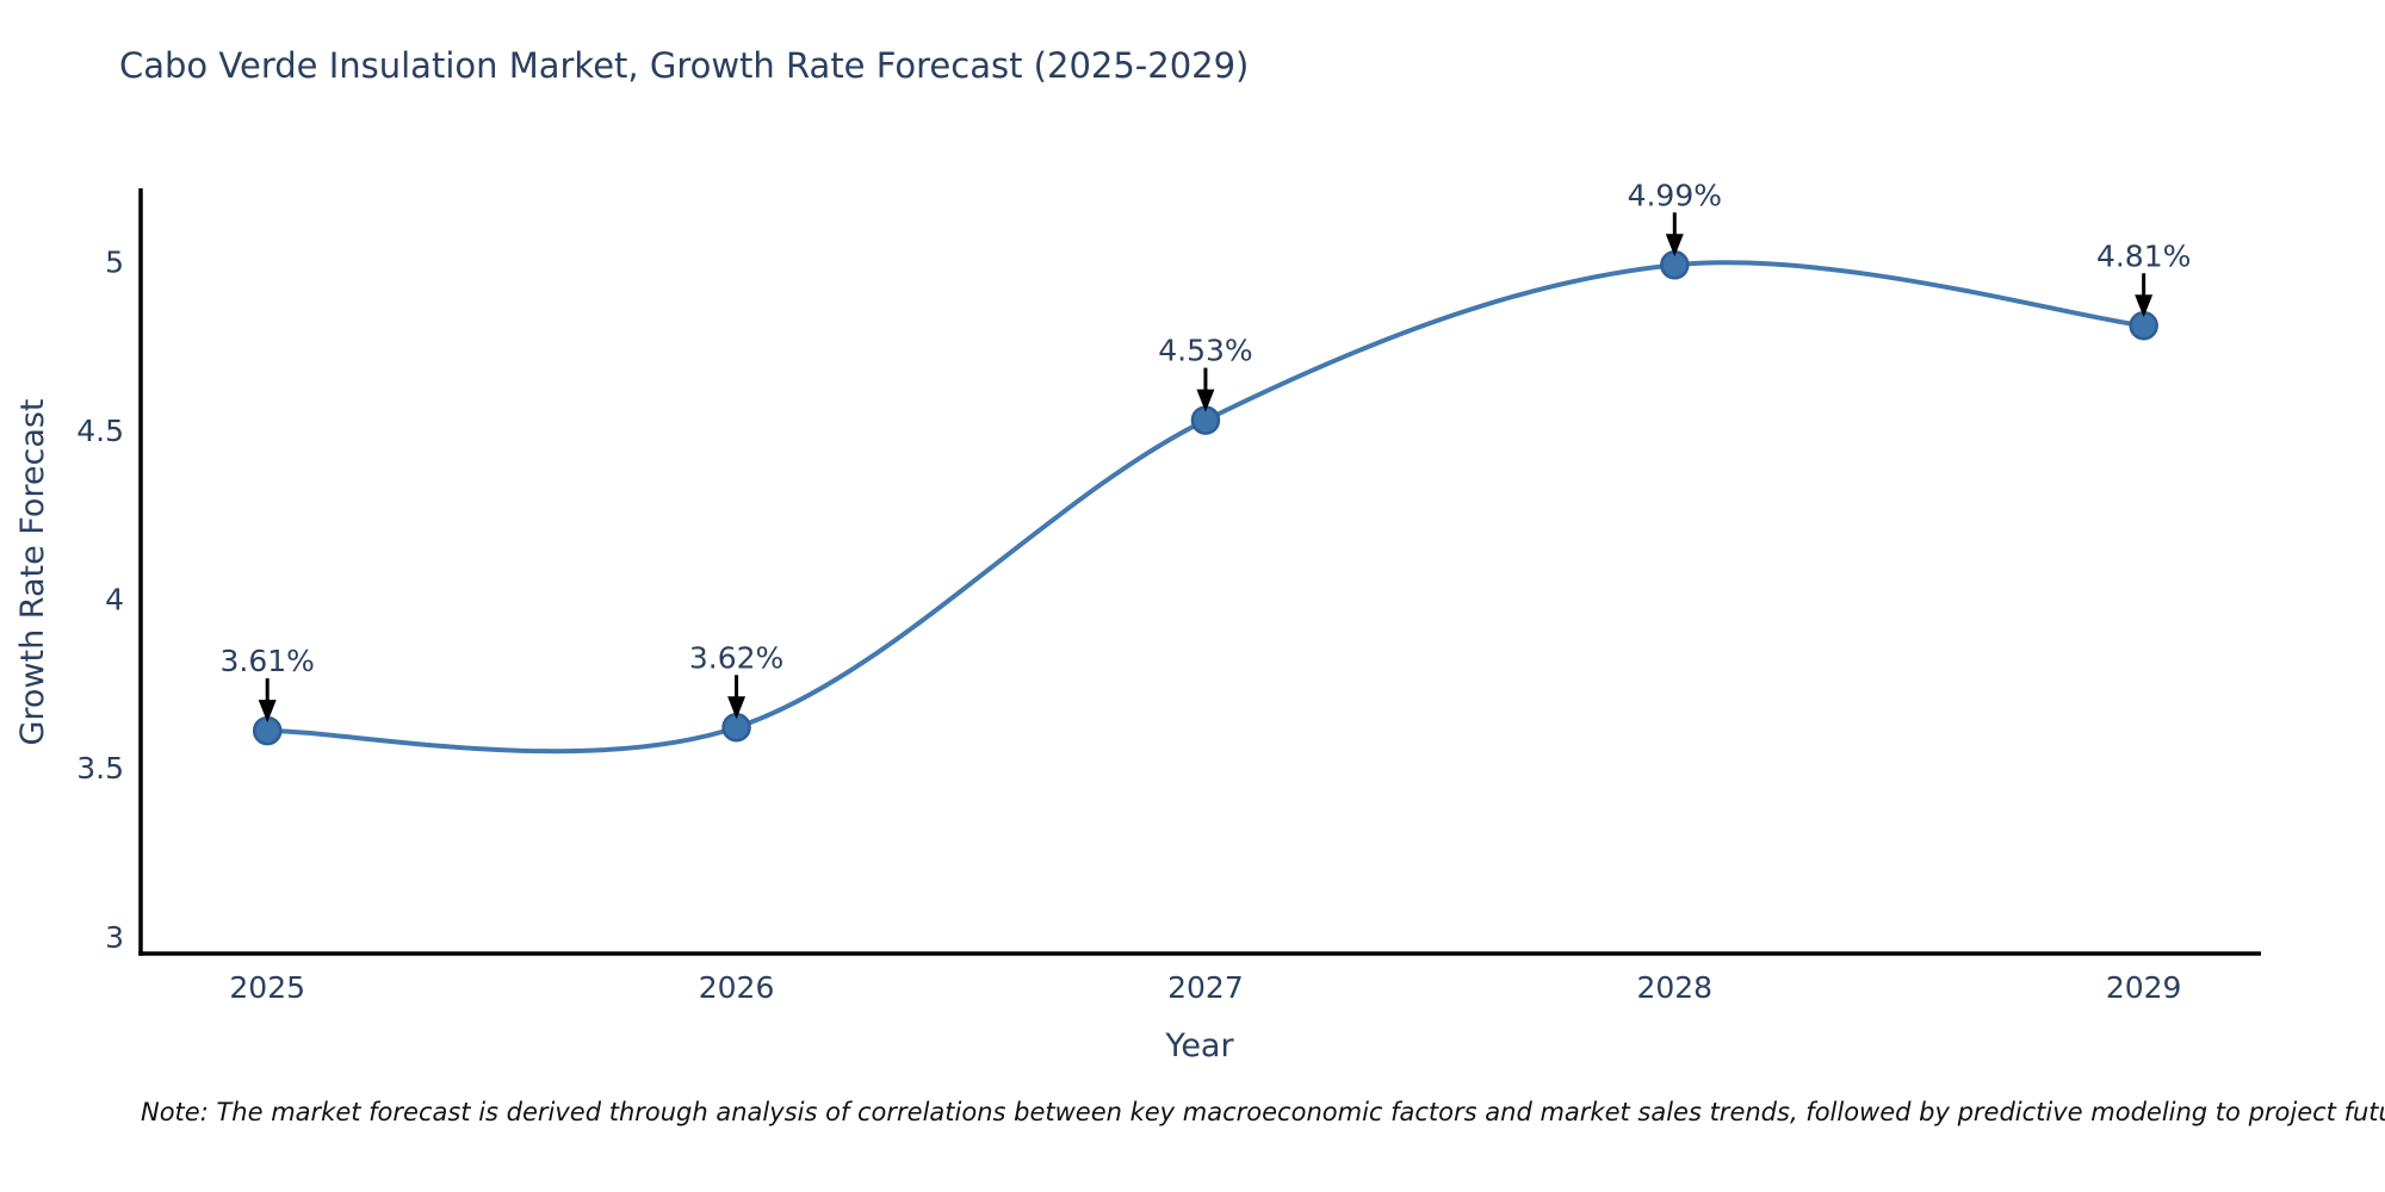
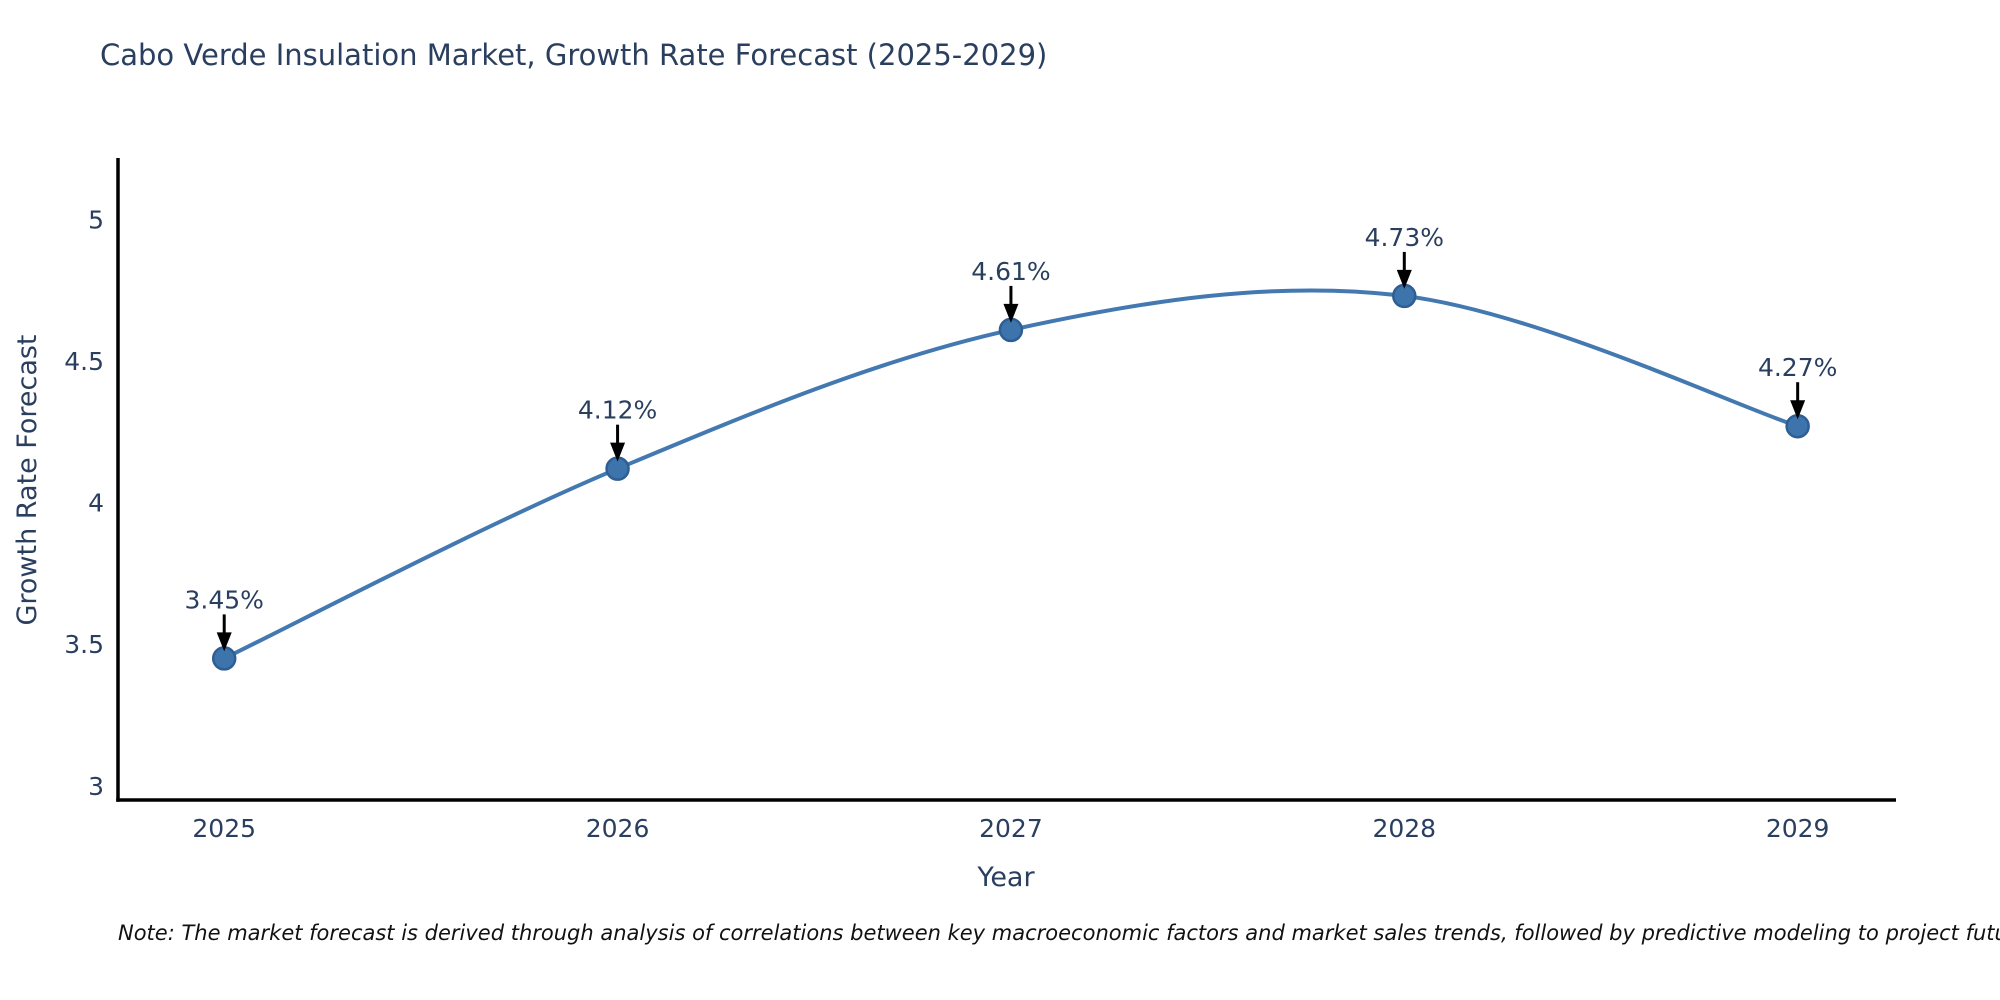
2025: 3.61% -> 3.45%
2026: 3.62% -> 4.12%
2027: 4.53% -> 4.61%
2028: 4.99% -> 4.73%
2029: 4.81% -> 4.27%
